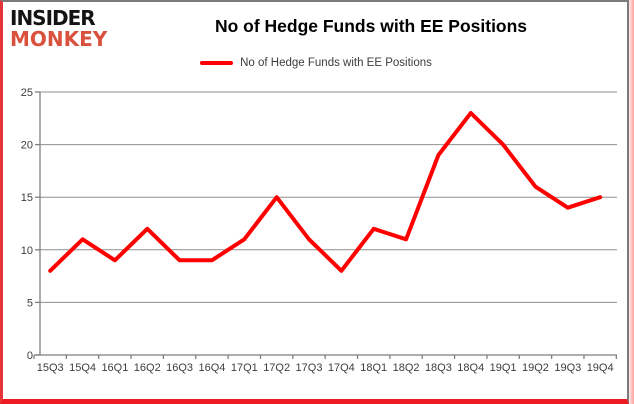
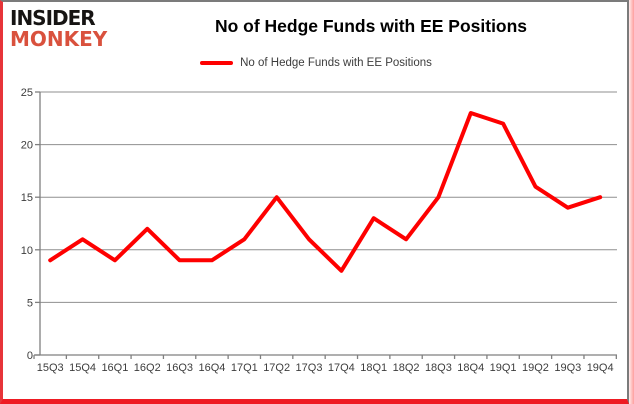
15Q3: 8 -> 9
18Q1: 12 -> 13
18Q3: 19 -> 15
19Q1: 20 -> 22
